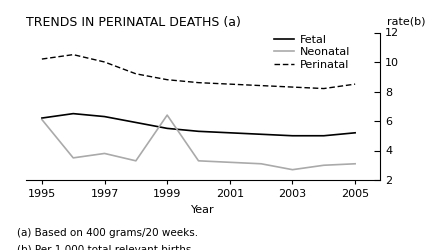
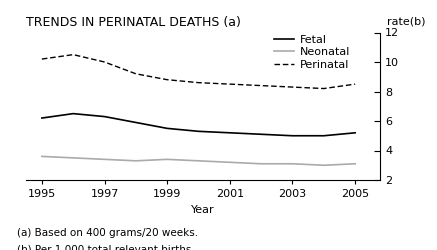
Neonatal/1995: 6.1 -> 3.6
Neonatal/1997: 3.8 -> 3.4
Neonatal/1999: 6.4 -> 3.4
Neonatal/2003: 2.7 -> 3.1
